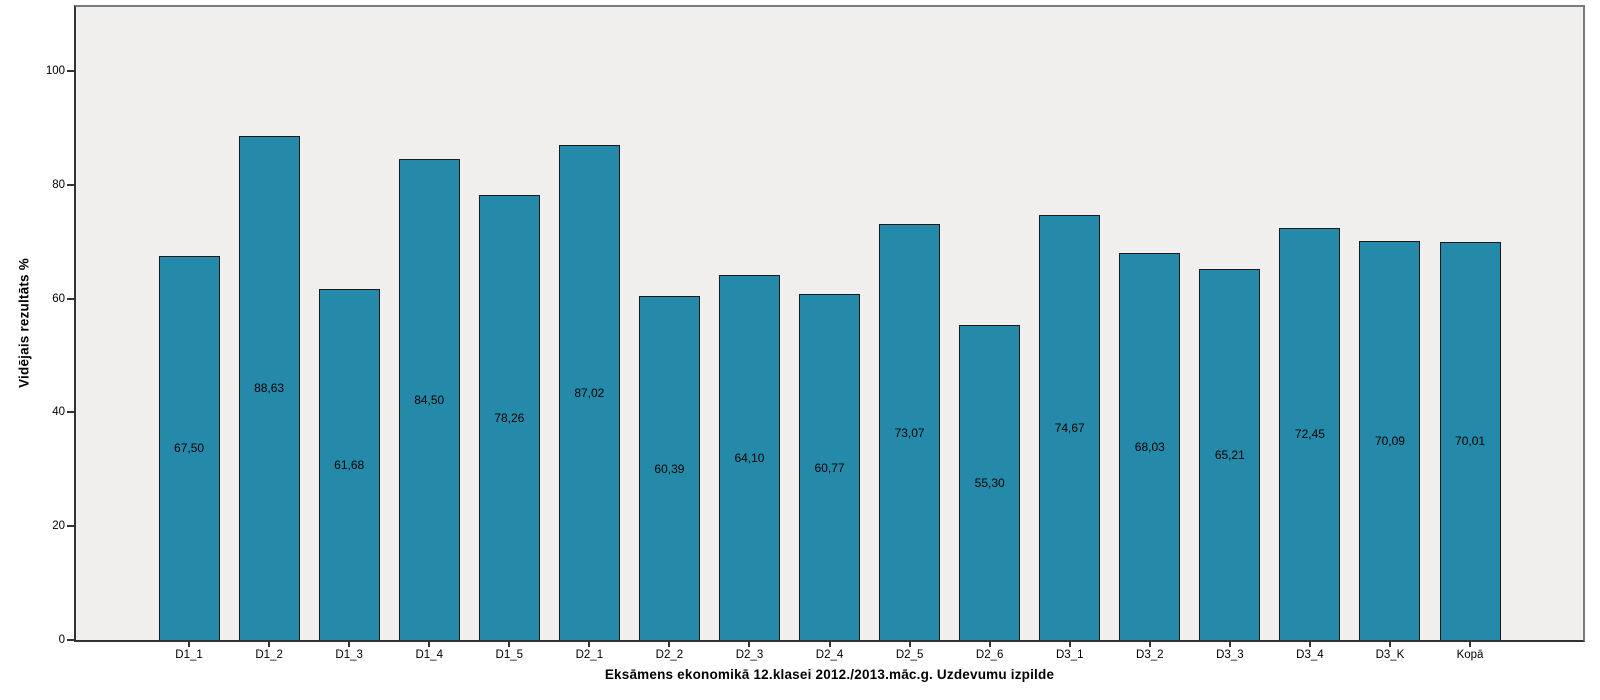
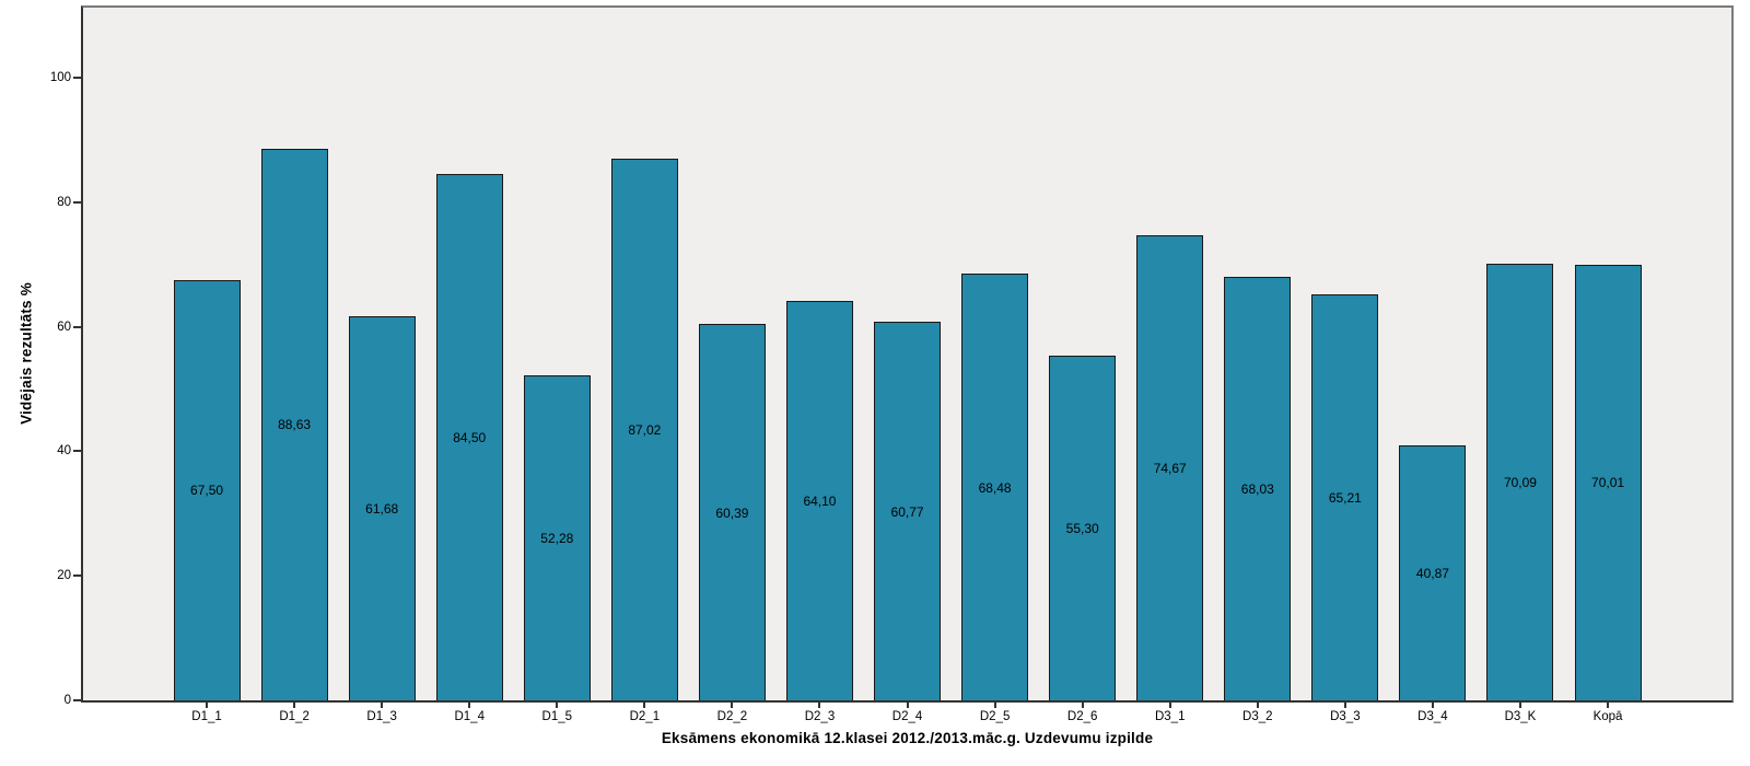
D1_5: 78,26 -> 52,28
D2_5: 73,07 -> 68,48
D3_4: 72,45 -> 40,87
